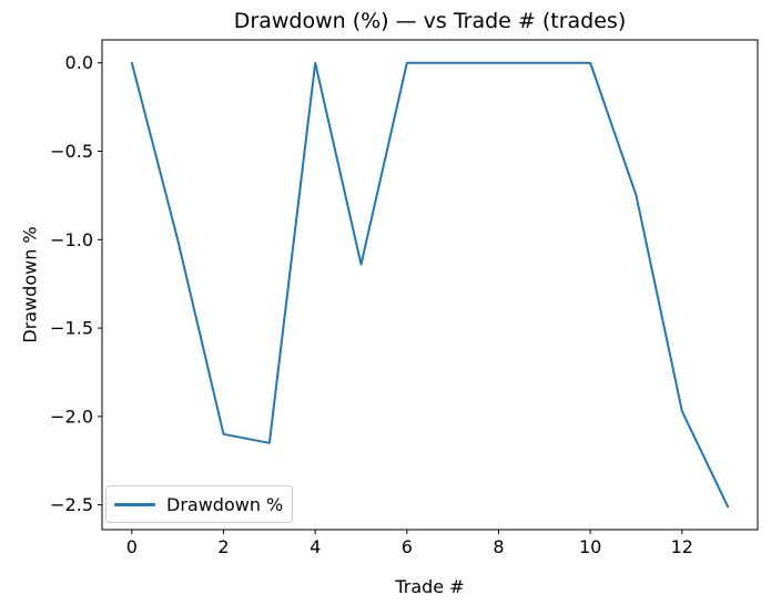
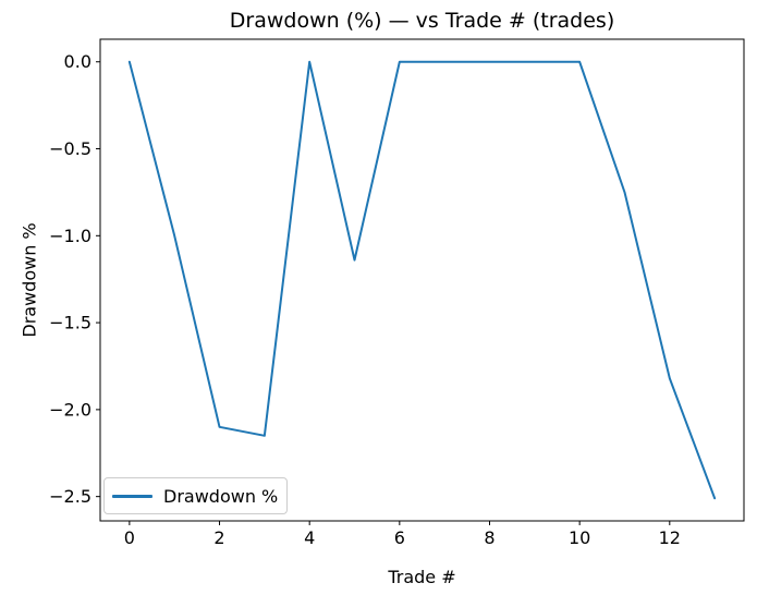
12: -1.97 -> -1.82
